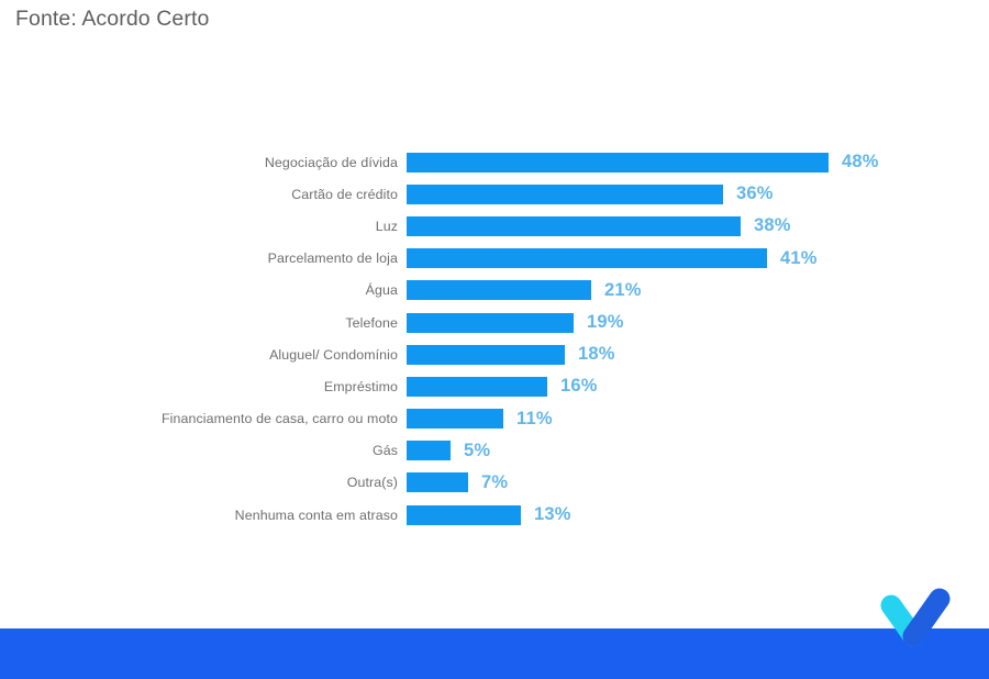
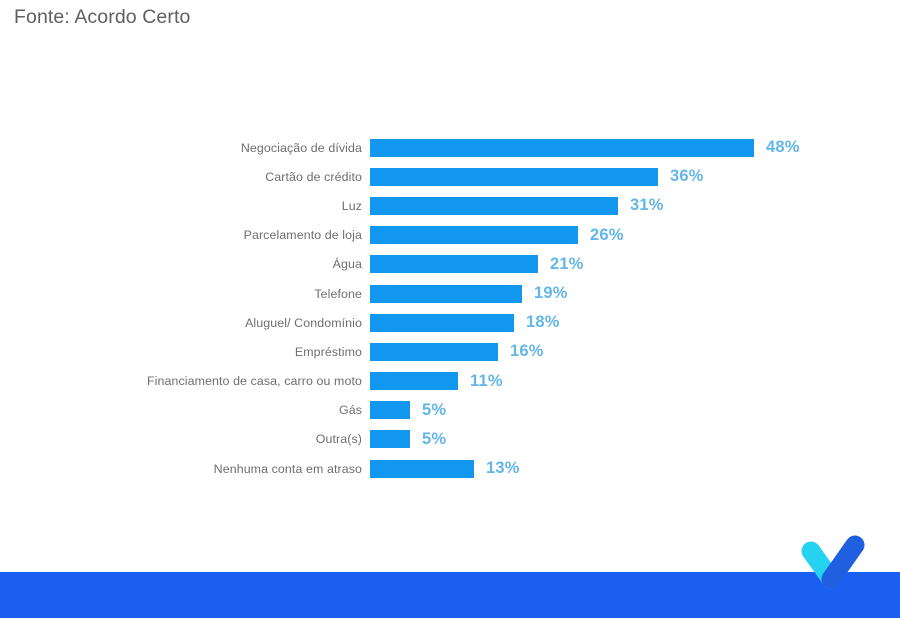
Luz: 38% -> 31%
Parcelamento de loja: 41% -> 26%
Outra(s): 7% -> 5%
